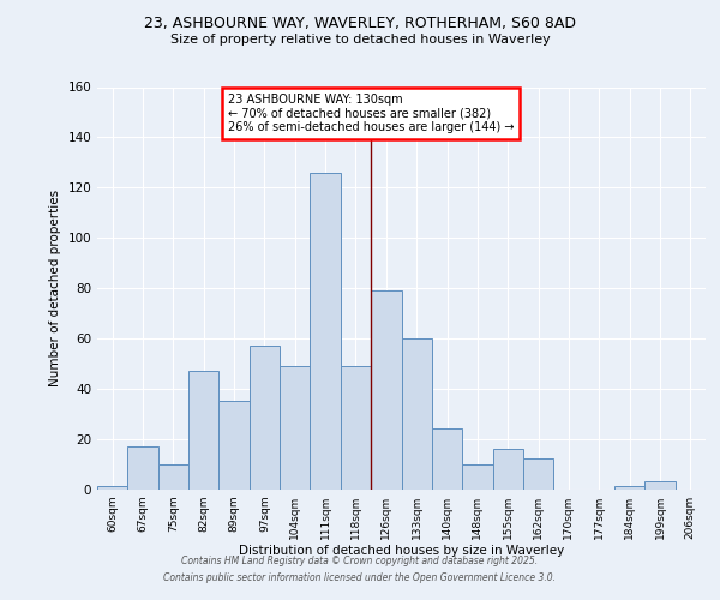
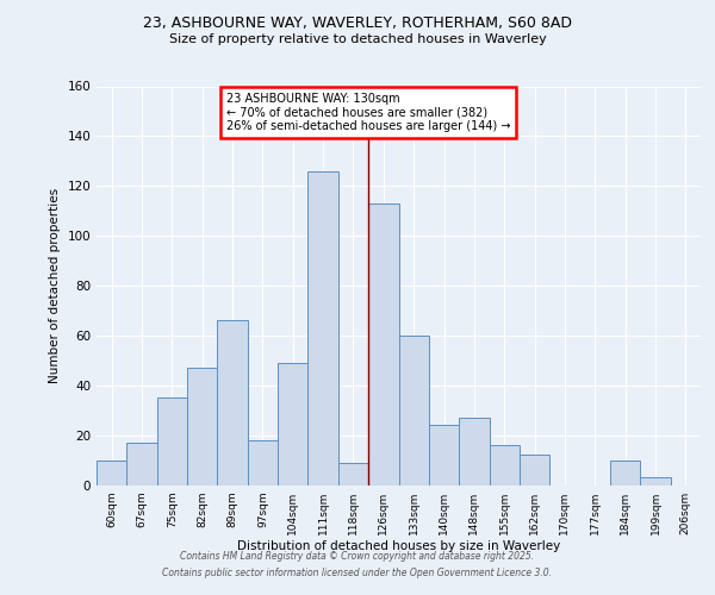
60sqm: 1 -> 10
75sqm: 10 -> 35
89sqm: 35 -> 66
97sqm: 57 -> 18
118sqm: 49 -> 9
126sqm: 79 -> 113
148sqm: 10 -> 27
184sqm: 1 -> 10
